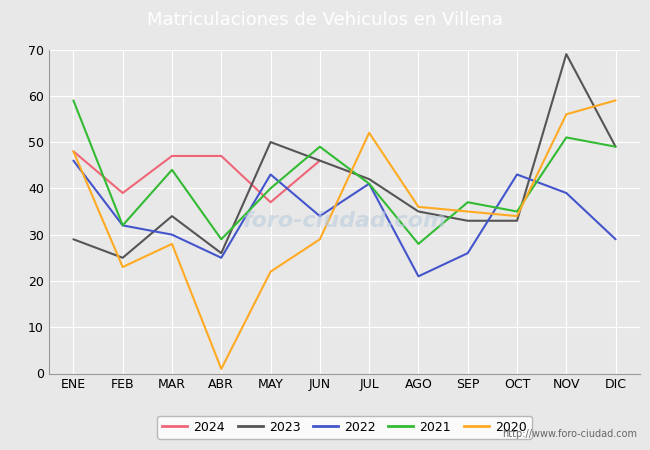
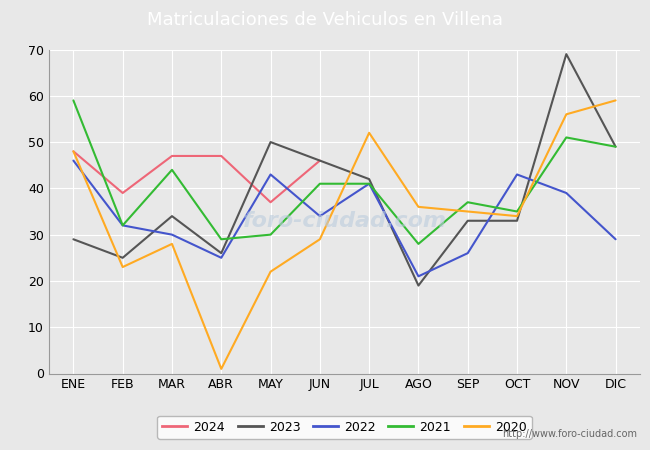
2021/MAY: 40 -> 30
2021/JUN: 49 -> 41
2023/AGO: 35 -> 19
